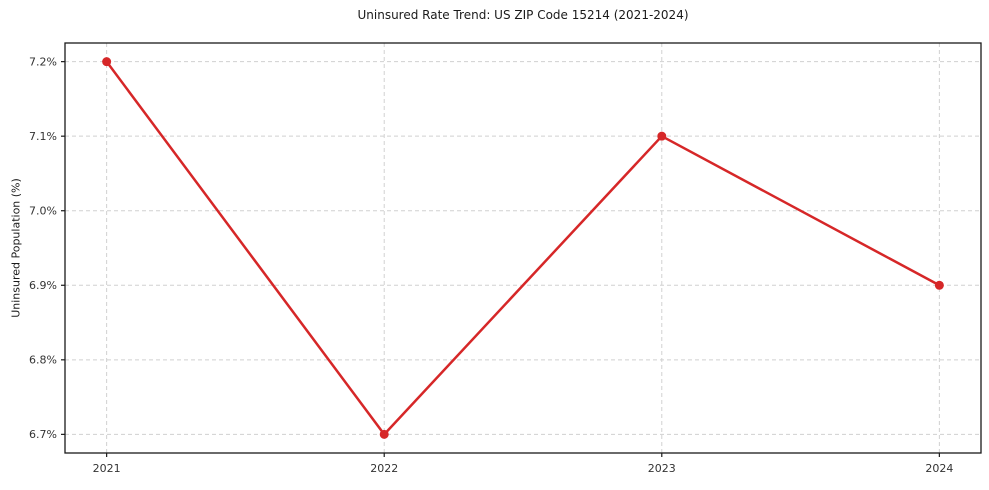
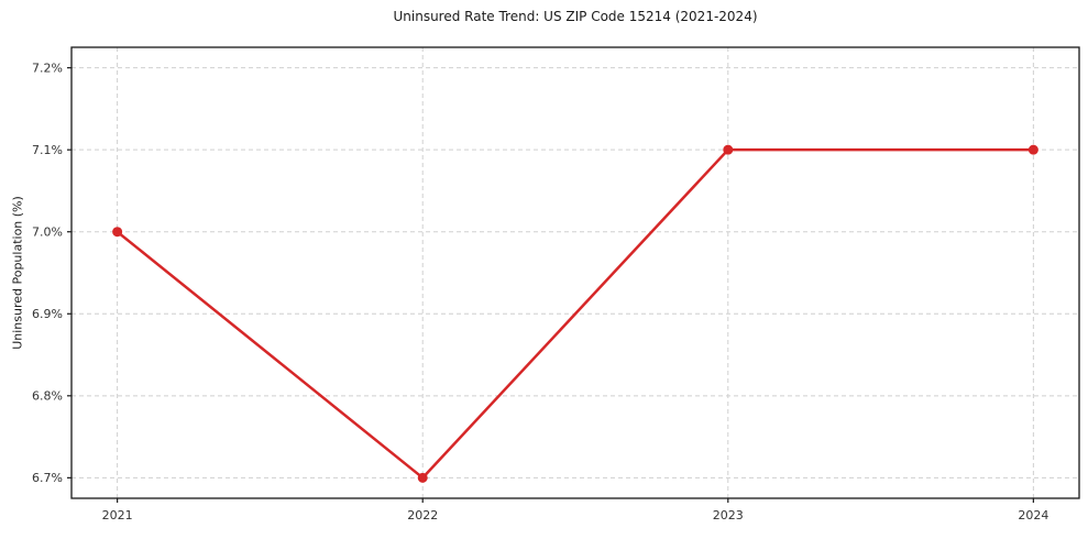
2021: 7.2% -> 7.0%
2024: 6.9% -> 7.1%
